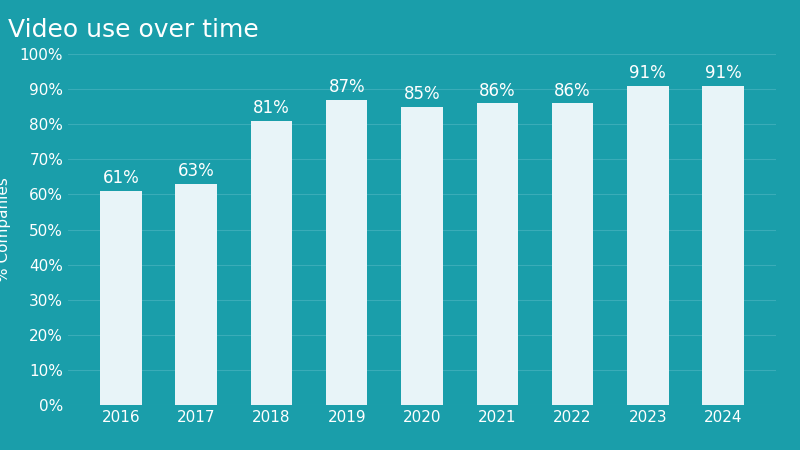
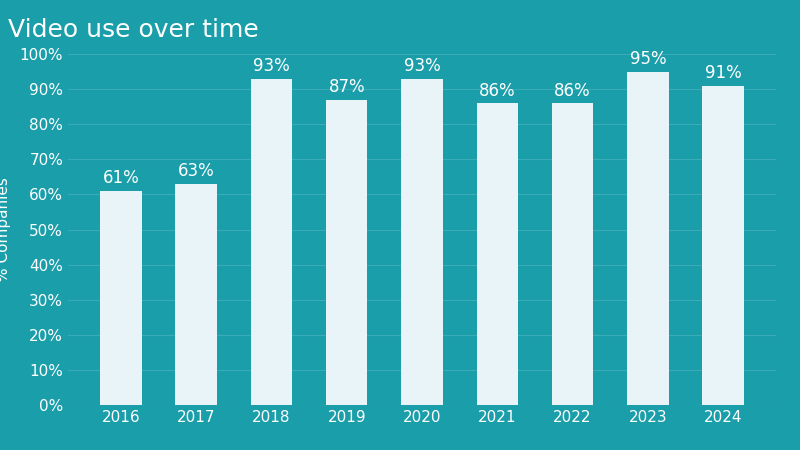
2018: 81% -> 93%
2020: 85% -> 93%
2023: 91% -> 95%
